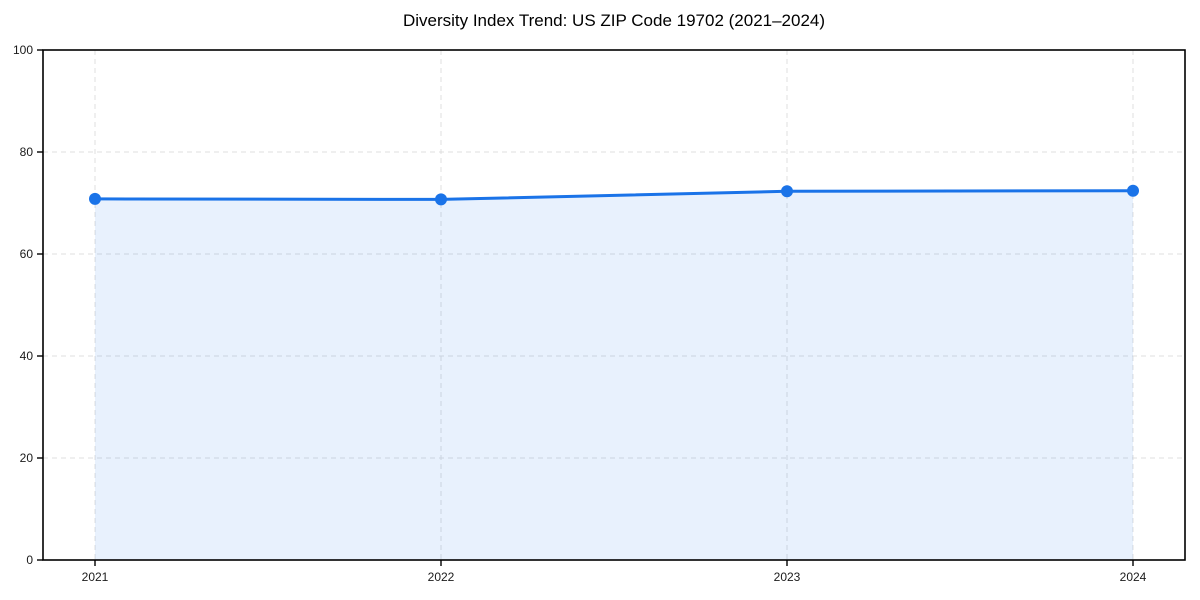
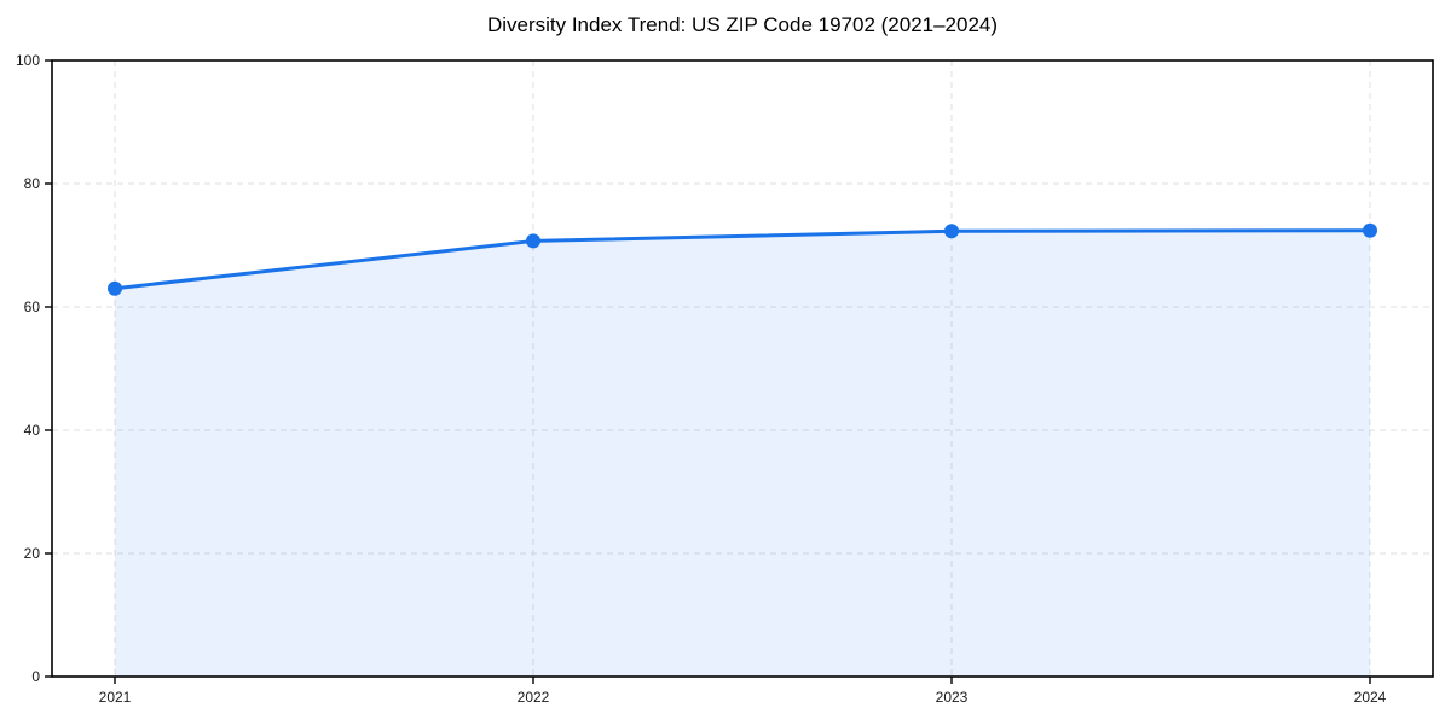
2021: 71 -> 63
